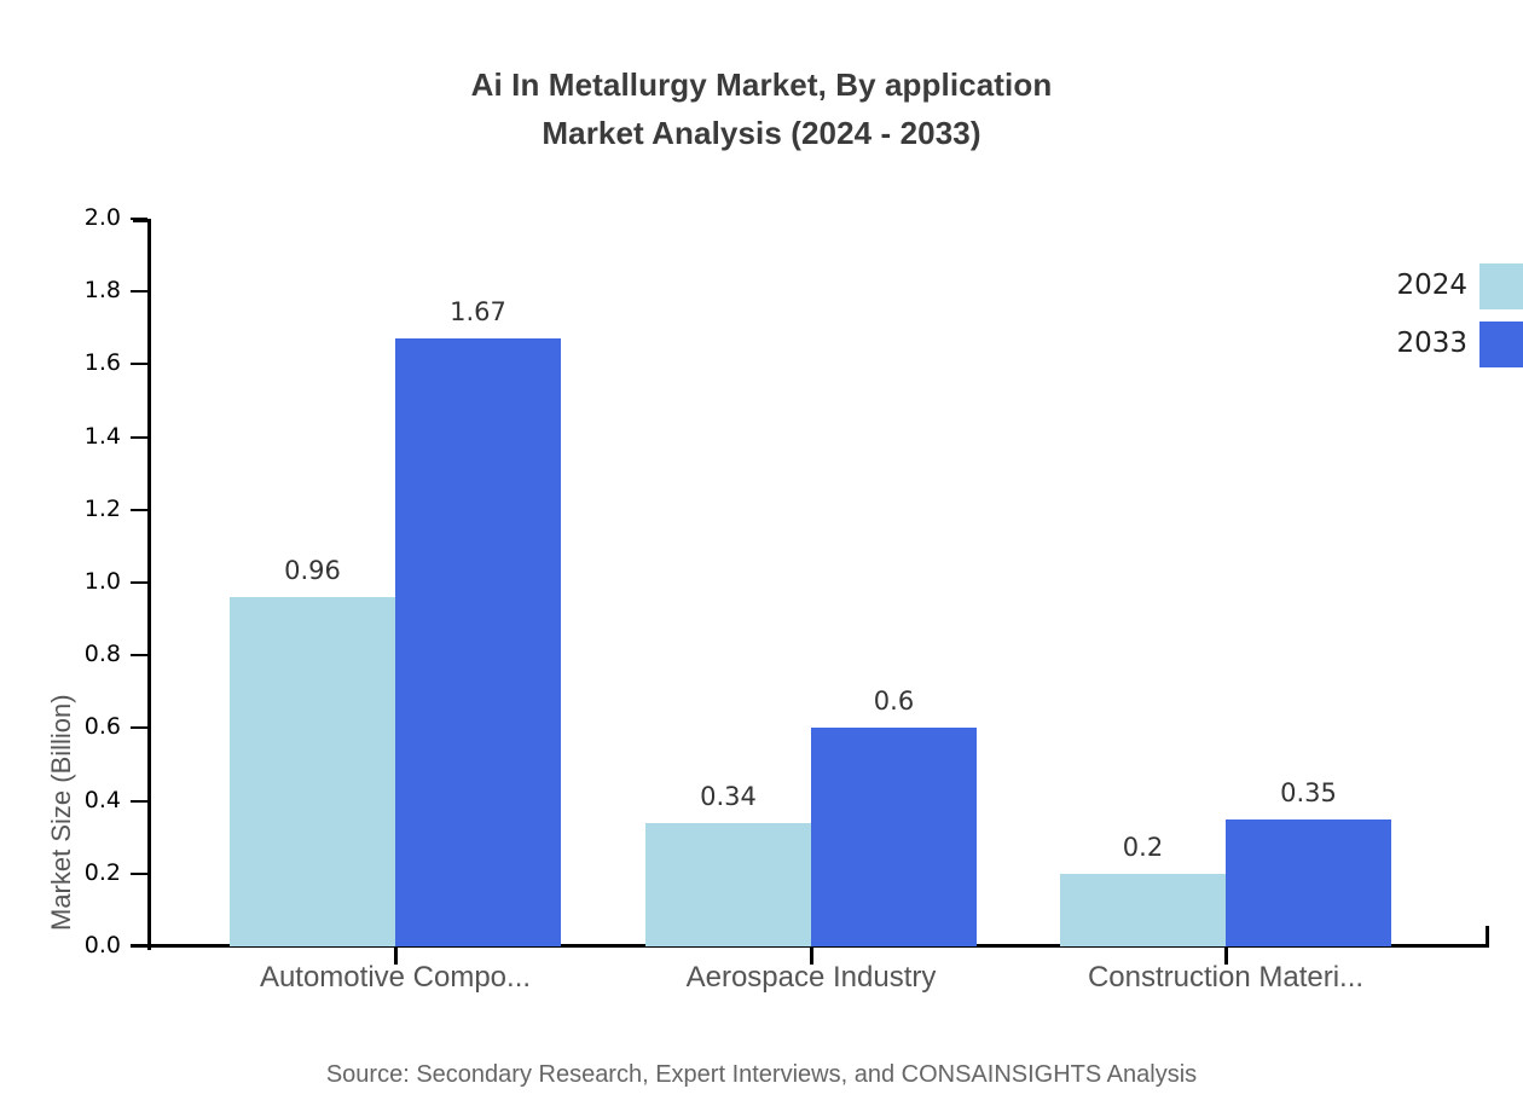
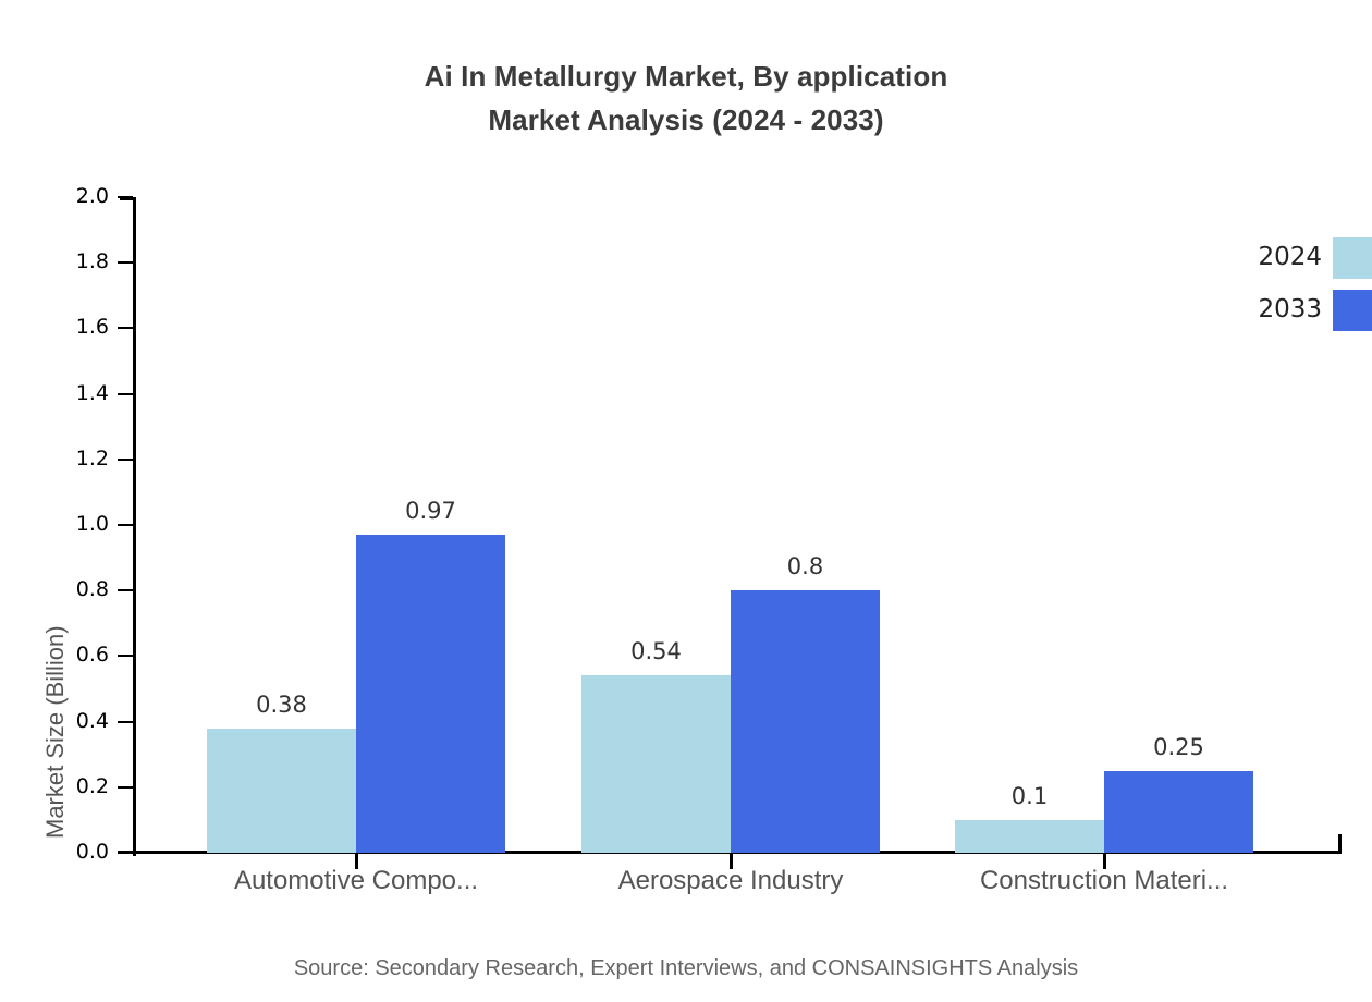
2024/Automotive Compo...: 0.96 -> 0.38
2033/Automotive Compo...: 1.67 -> 0.97
2024/Aerospace Industry: 0.34 -> 0.54
2033/Aerospace Industry: 0.6 -> 0.8
2024/Construction Materi...: 0.2 -> 0.1
2033/Construction Materi...: 0.35 -> 0.25
